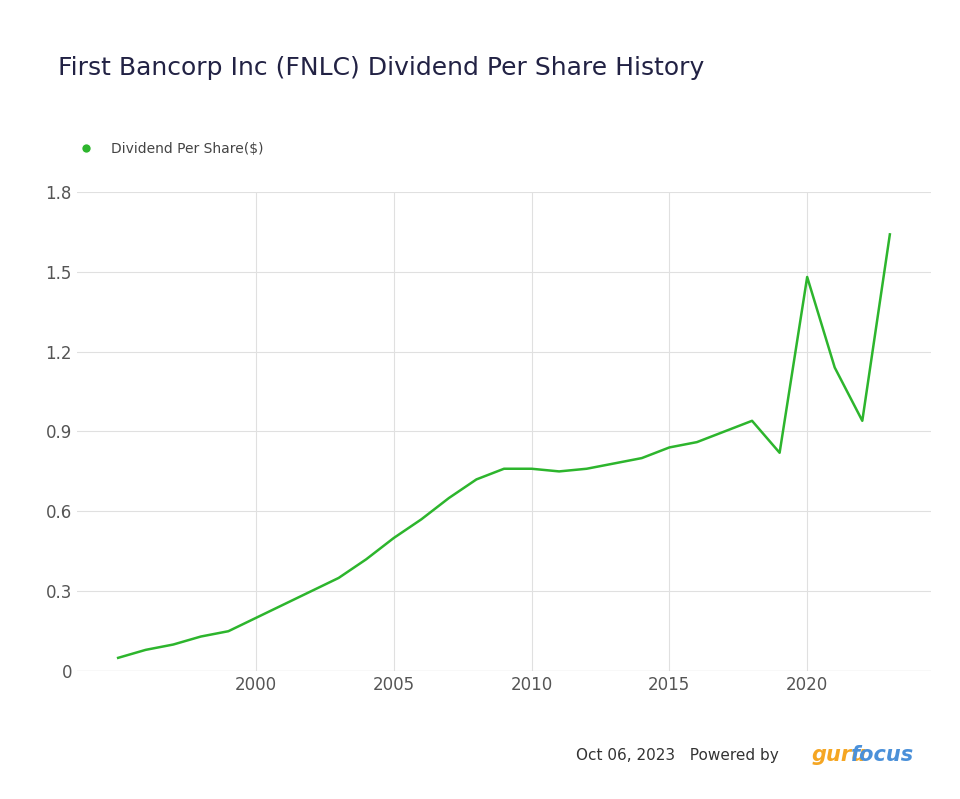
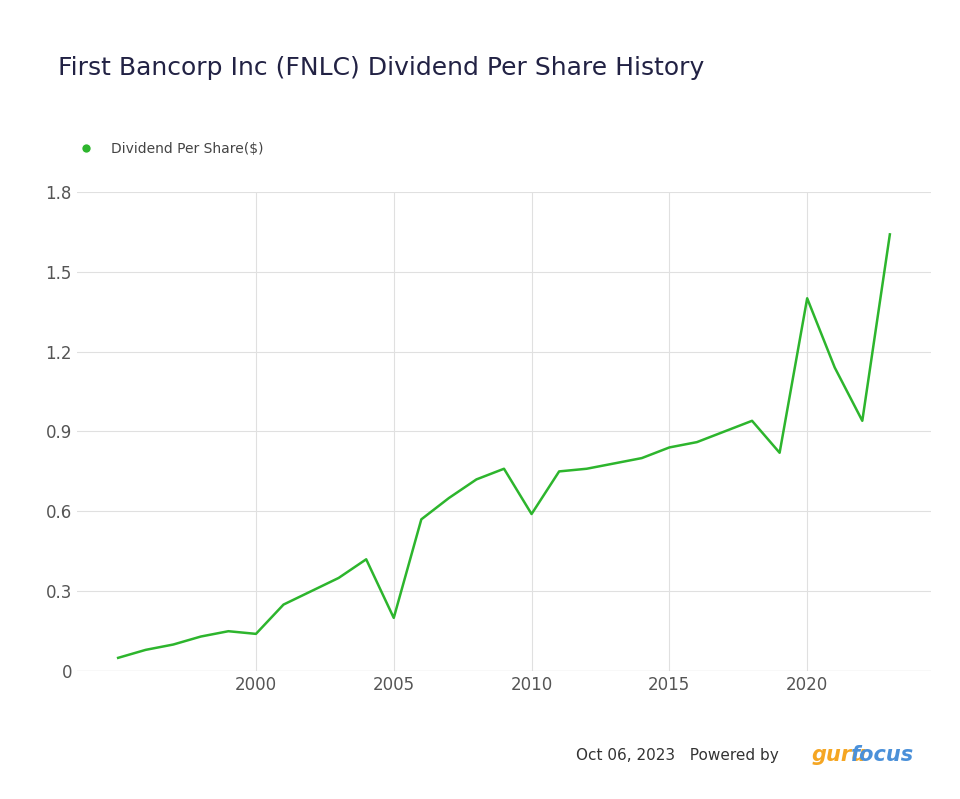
2000: 0.20 -> 0.14
2005: 0.50 -> 0.20
2010: 0.76 -> 0.59
2020: 1.48 -> 1.40
